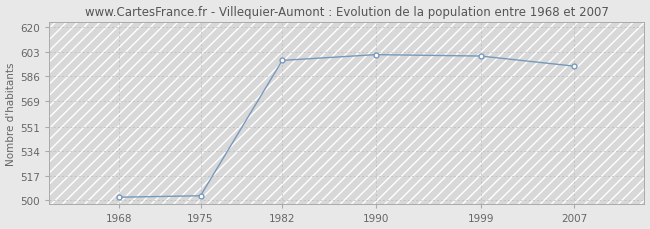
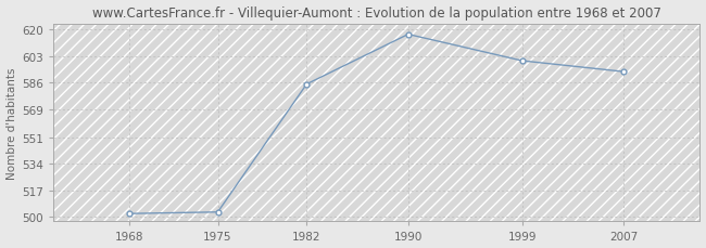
1982: 597 -> 585
1990: 601 -> 617
